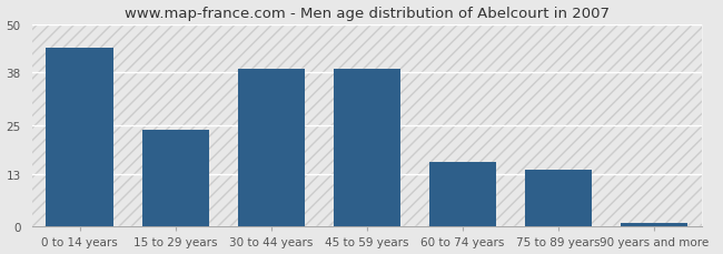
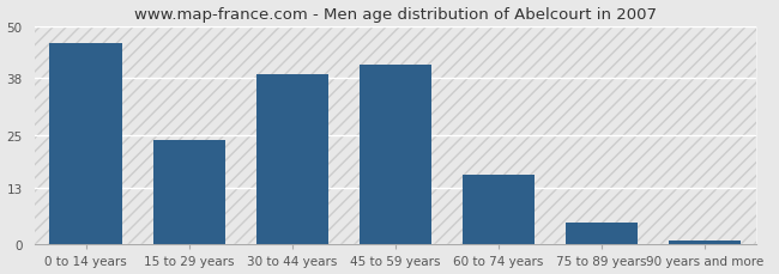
0 to 14 years: 44 -> 46
45 to 59 years: 39 -> 41
75 to 89 years: 14 -> 5
